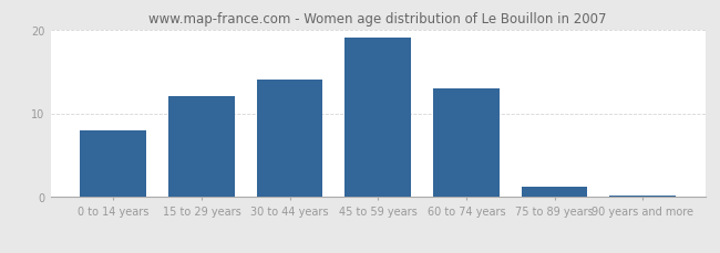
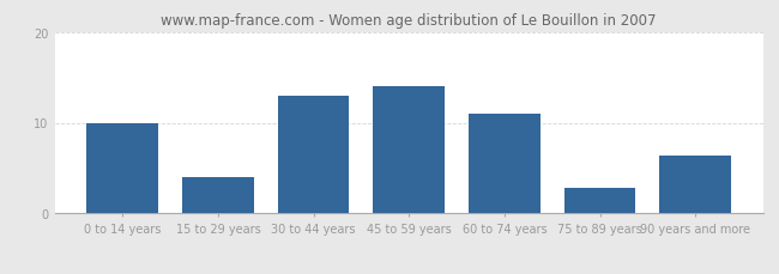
0 to 14 years: 8.0 -> 10.0
15 to 29 years: 12.0 -> 4.0
30 to 44 years: 14.0 -> 13.0
45 to 59 years: 19.0 -> 14.0
60 to 74 years: 13.0 -> 11.0
75 to 89 years: 1.2 -> 2.8
90 years and more: 0.1 -> 6.4
